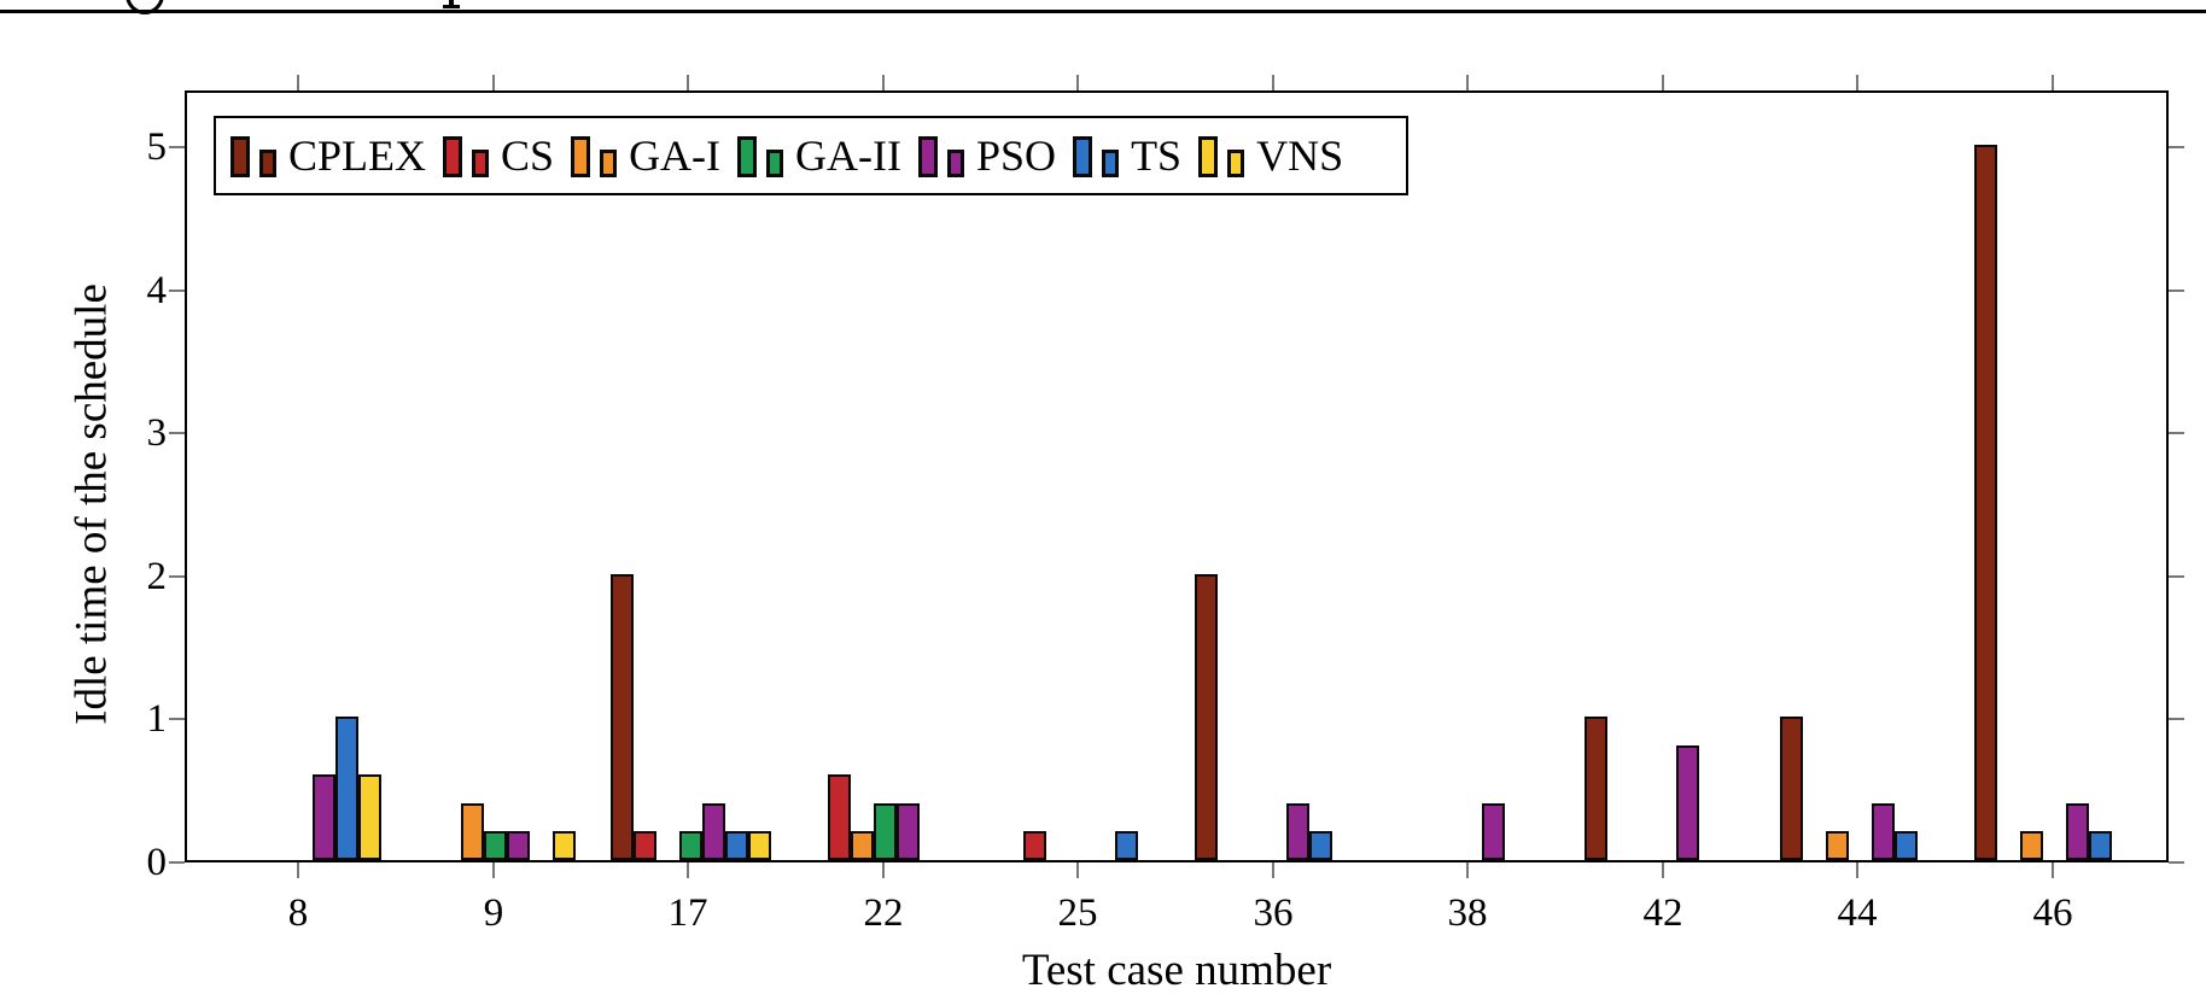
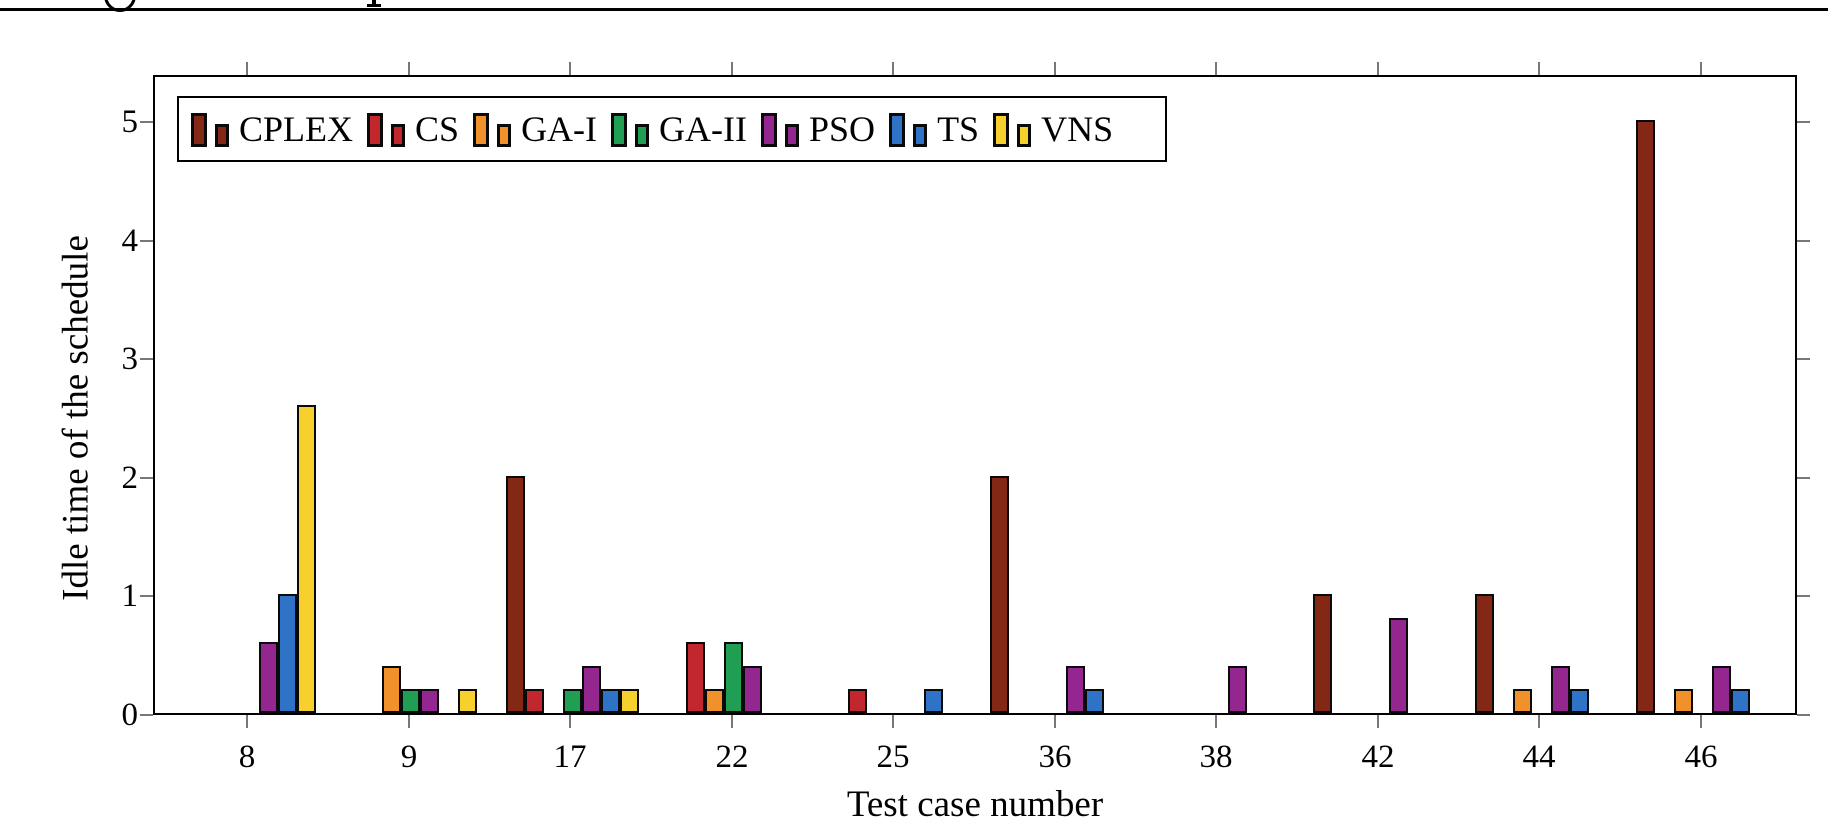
VNS/8: 0.6 -> 2.6
GA-II/22: 0.4 -> 0.6
